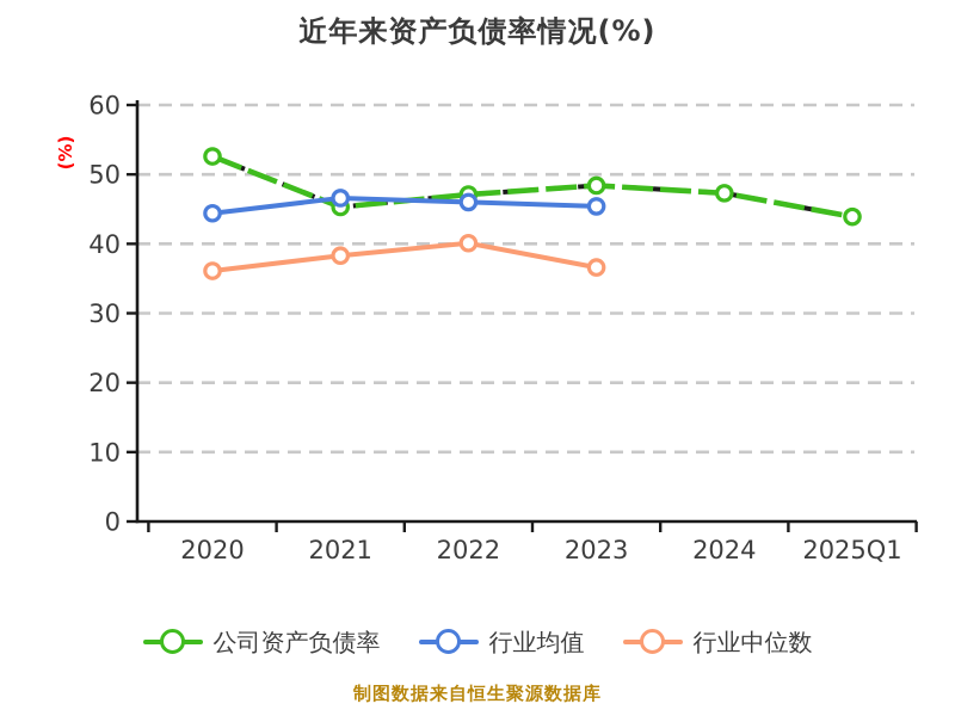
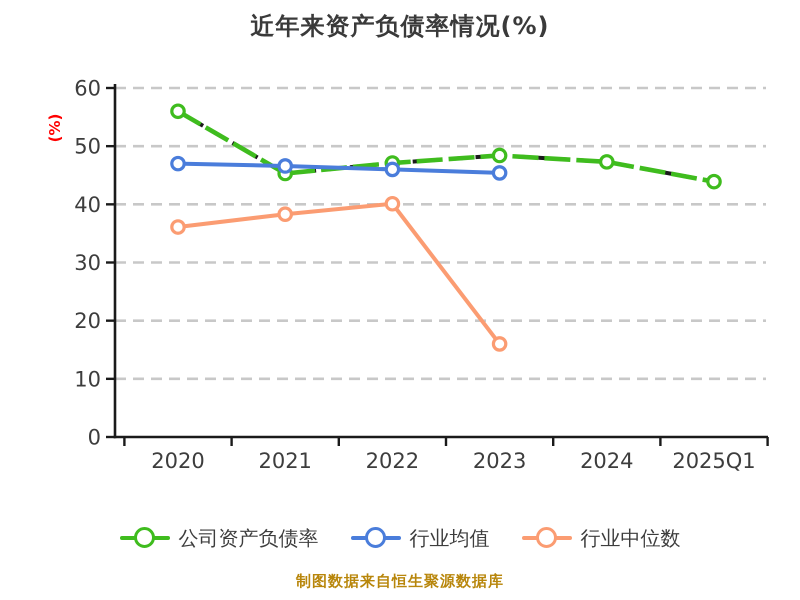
公司资产负债率/2020: 53 -> 56
行业均值/2020: 44 -> 47
行业中位数/2023: 37 -> 16
